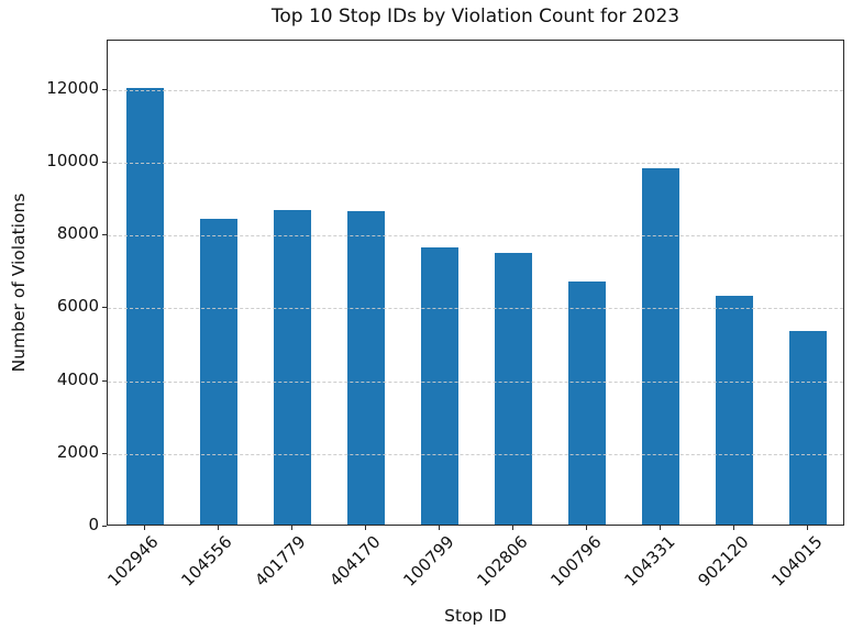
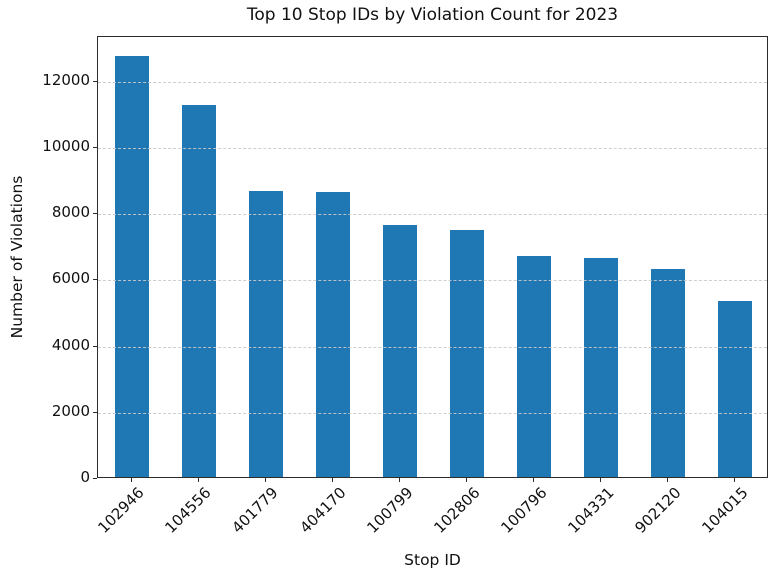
102946: 12000 -> 12700
104556: 8400 -> 11200
104331: 9800 -> 6600
